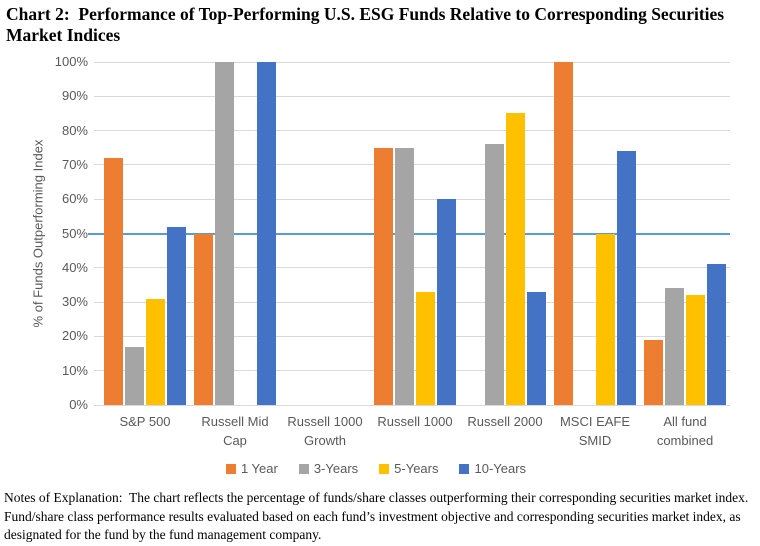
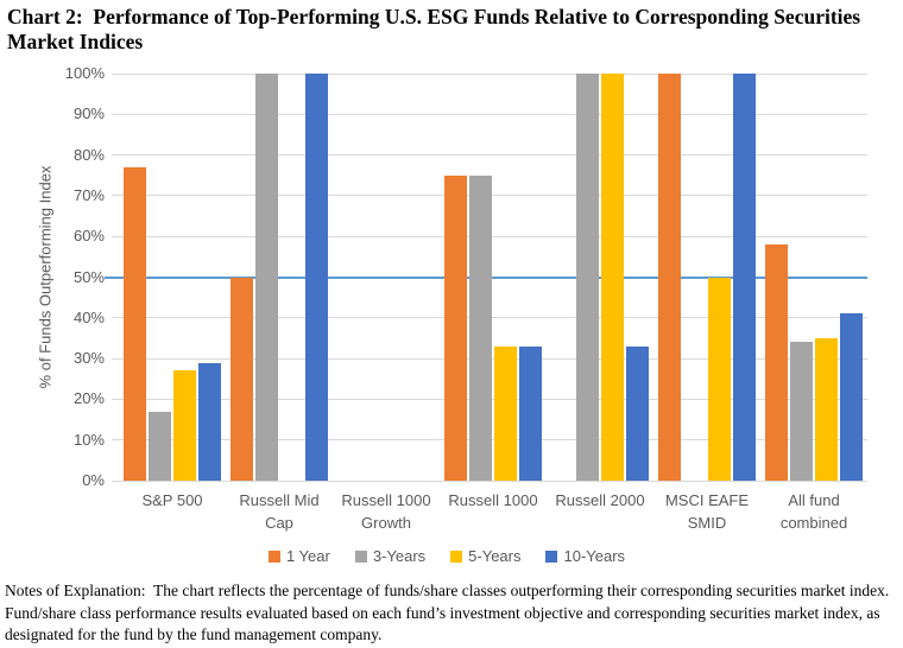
1 Year/S&P 500: 72% -> 77%
5-Years/S&P 500: 31% -> 27%
10-Years/S&P 500: 52% -> 29%
10-Years/Russell 1000: 60% -> 33%
3-Years/Russell 2000: 76% -> 100%
5-Years/Russell 2000: 85% -> 100%
10-Years/MSCI EAFE SMID: 74% -> 100%
1 Year/All fund combined: 19% -> 58%
5-Years/All fund combined: 32% -> 35%
